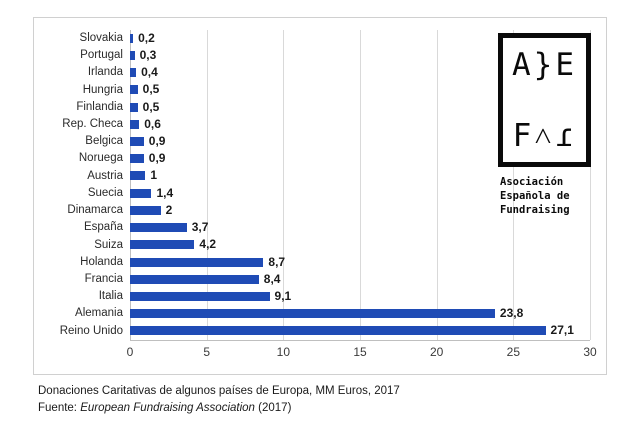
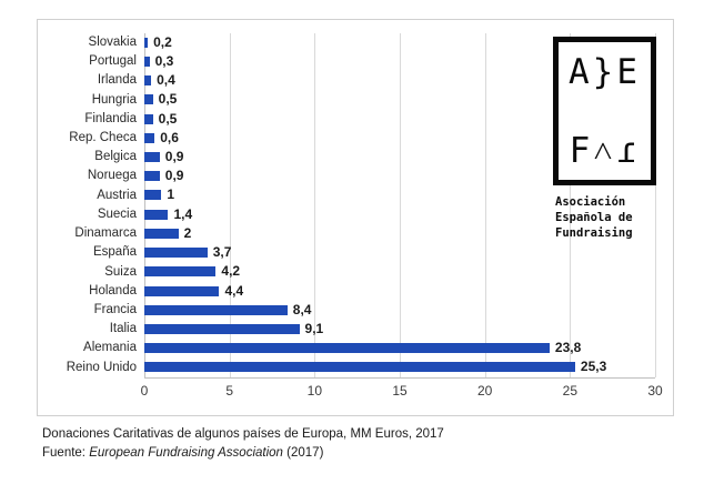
Holanda: 8,7 -> 4,4
Reino Unido: 27,1 -> 25,3
